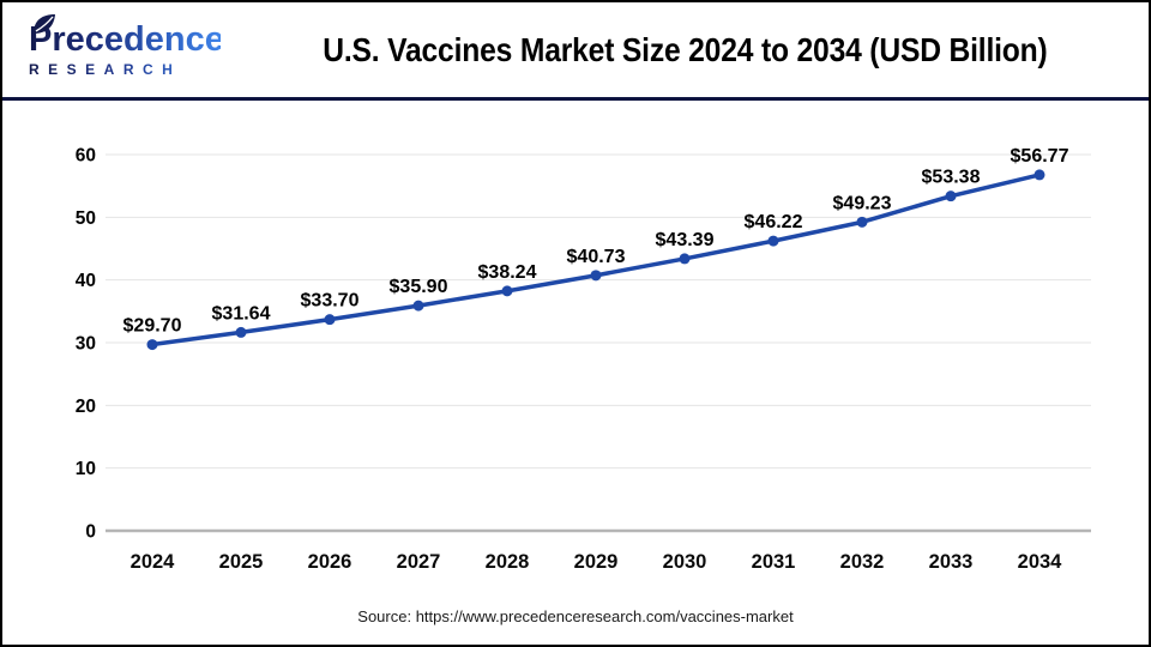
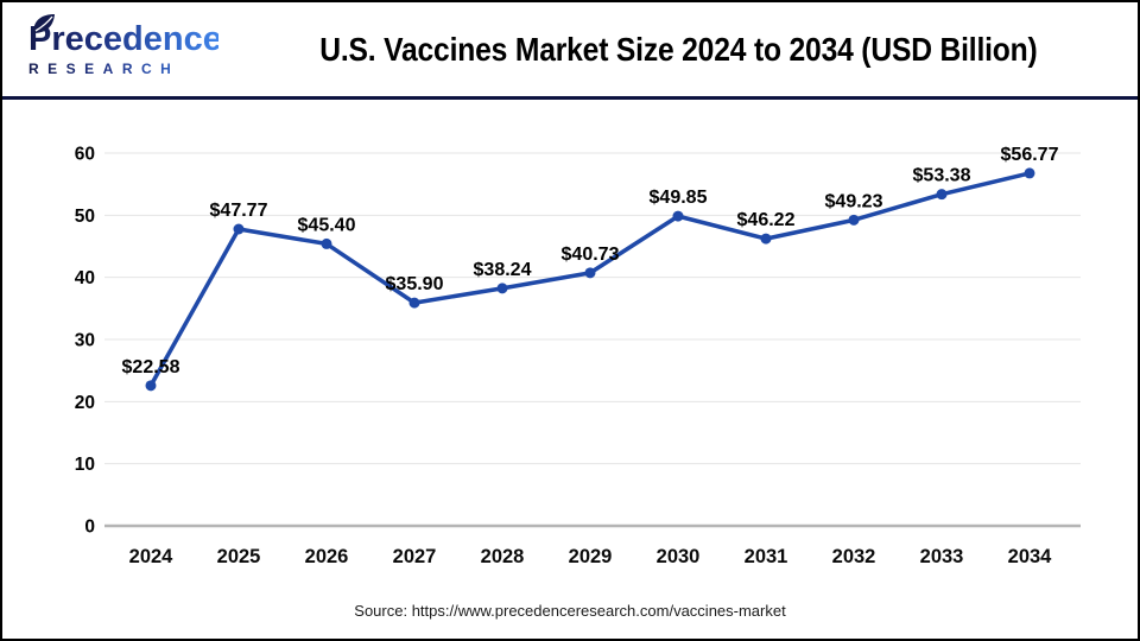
2024: $29.70 -> $22.58
2025: $31.64 -> $47.77
2026: $33.70 -> $45.40
2030: $43.39 -> $49.85
